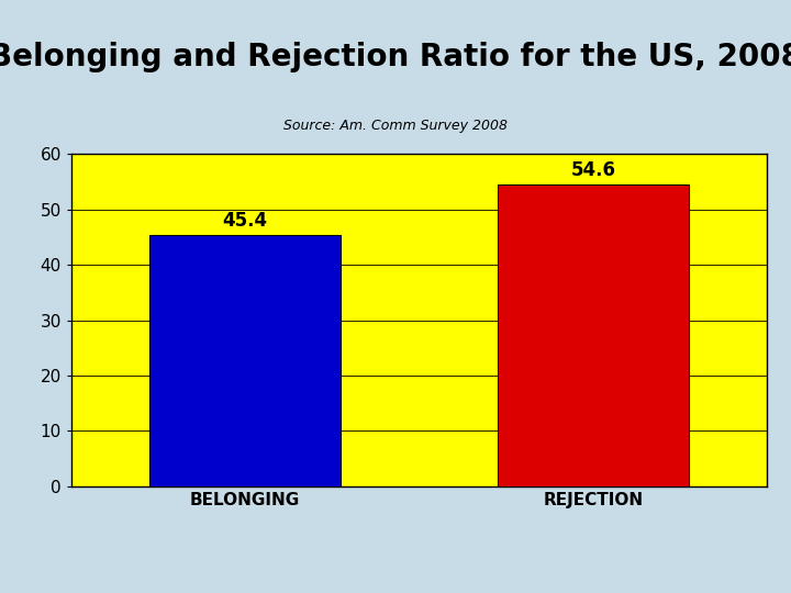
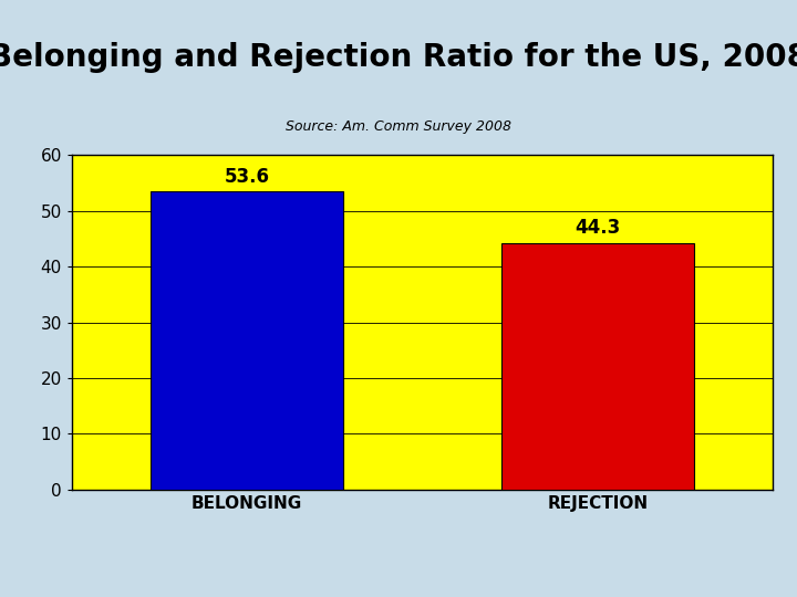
BELONGING: 45.4 -> 53.6
REJECTION: 54.6 -> 44.3
